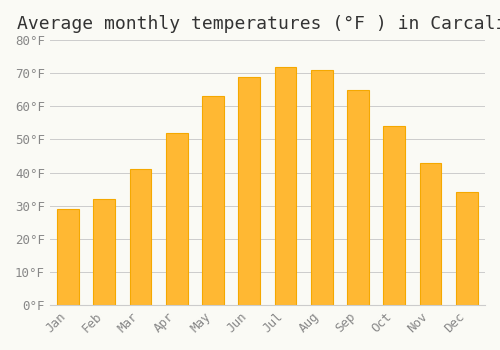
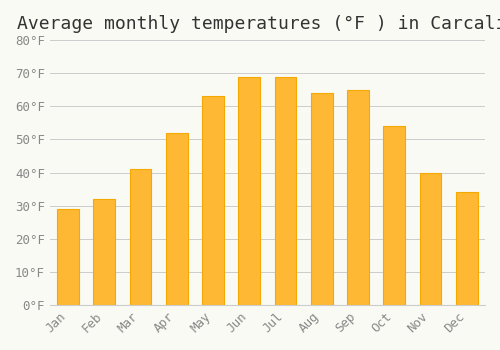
Jul: 72°F -> 69°F
Aug: 71°F -> 64°F
Nov: 43°F -> 40°F
